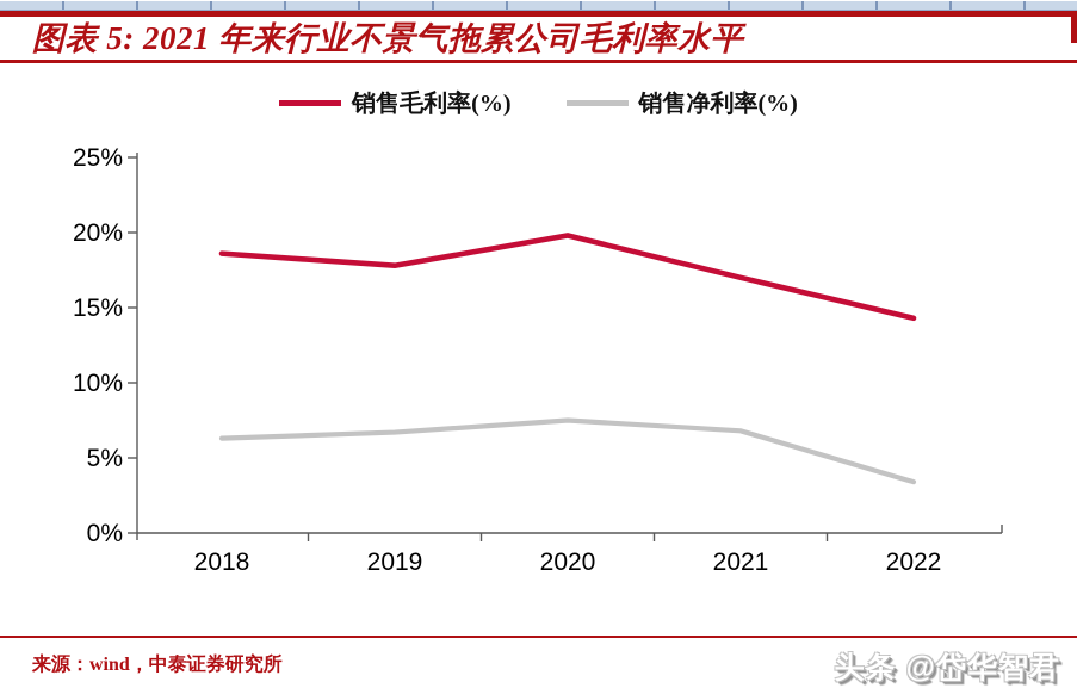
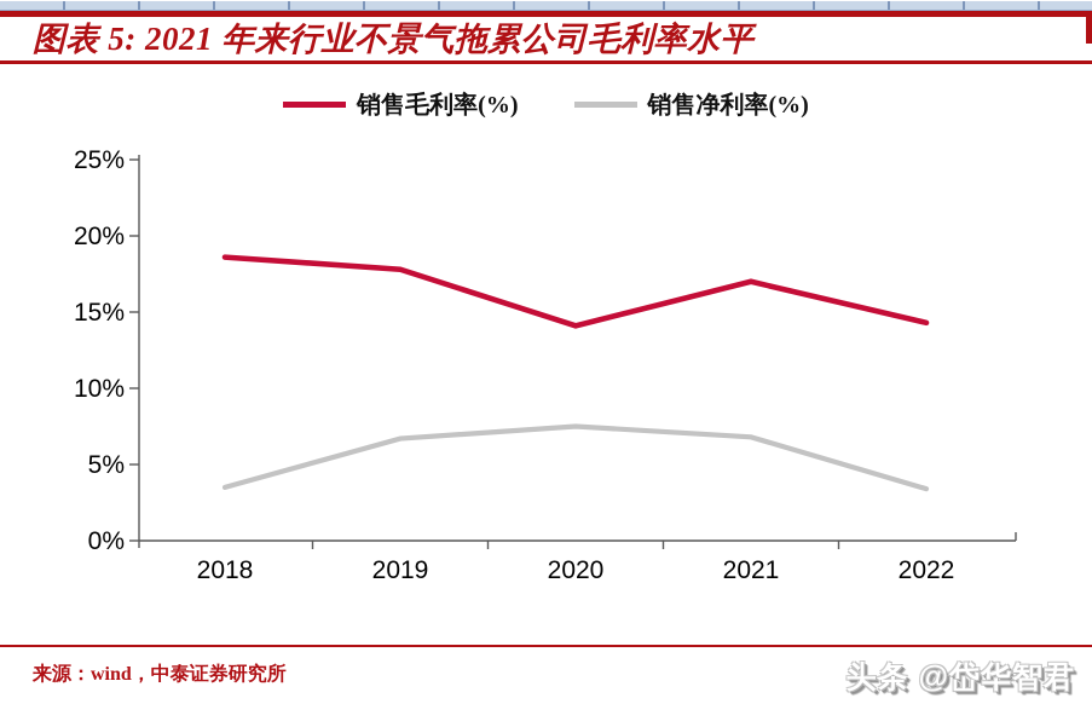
销售净利率(%)/2018: 6.3% -> 3.5%
销售毛利率(%)/2020: 19.8% -> 14.1%
